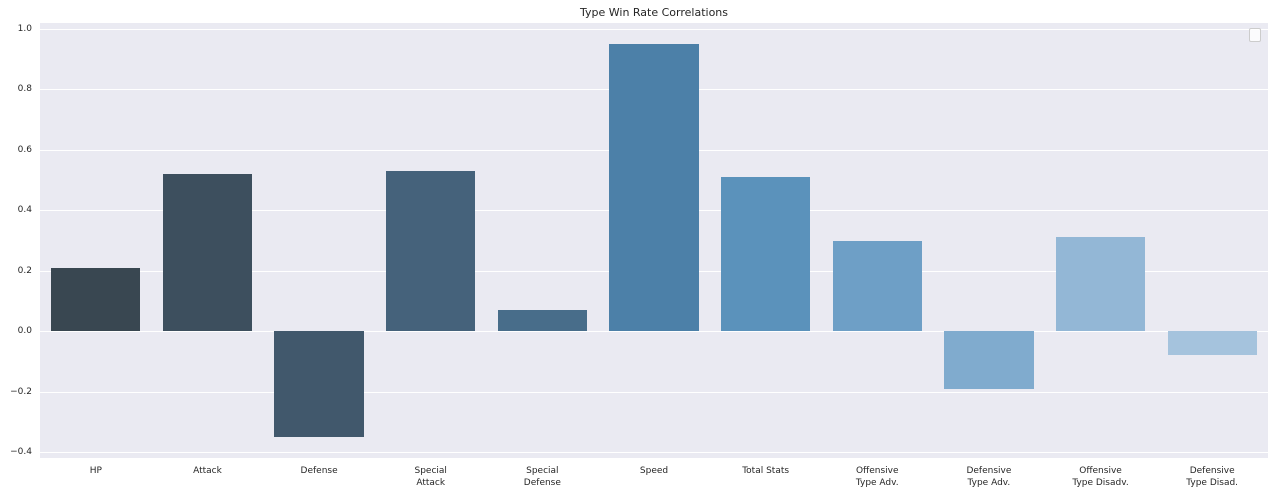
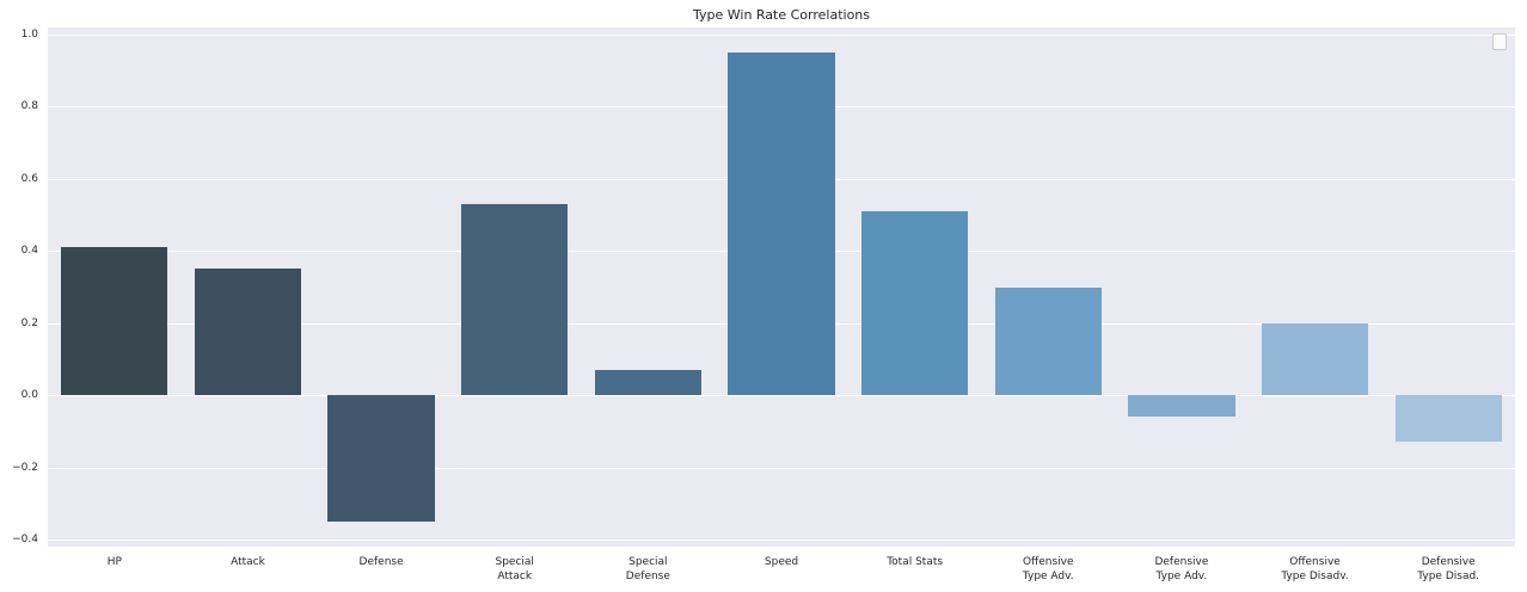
HP: 0.21 -> 0.41
Attack: 0.52 -> 0.35
Defensive Type Adv.: -0.19 -> -0.06
Offensive Type Disadv.: 0.31 -> 0.20
Defensive Type Disad.: -0.08 -> -0.13
